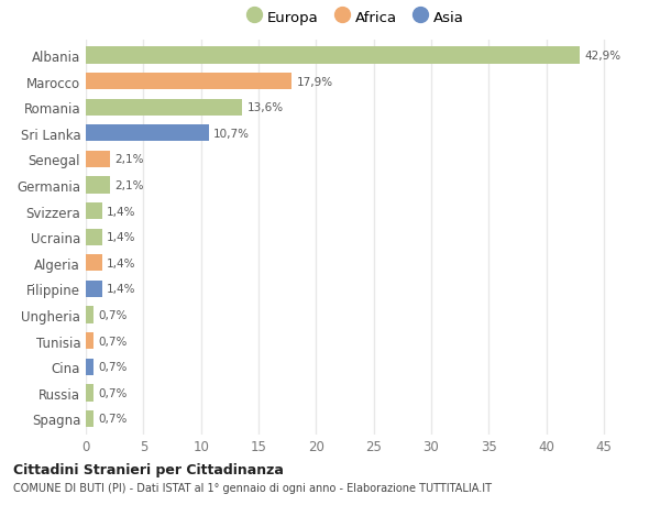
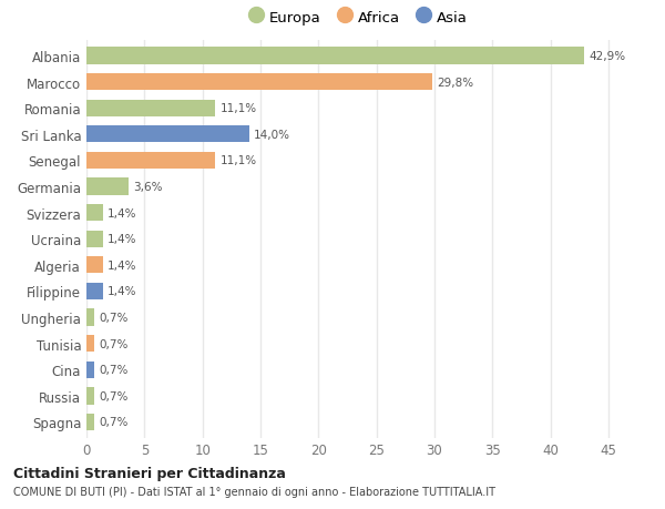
Marocco: 17,9% -> 29,8%
Romania: 13,6% -> 11,1%
Sri Lanka: 10,7% -> 14,0%
Senegal: 2,1% -> 11,1%
Germania: 2,1% -> 3,6%
